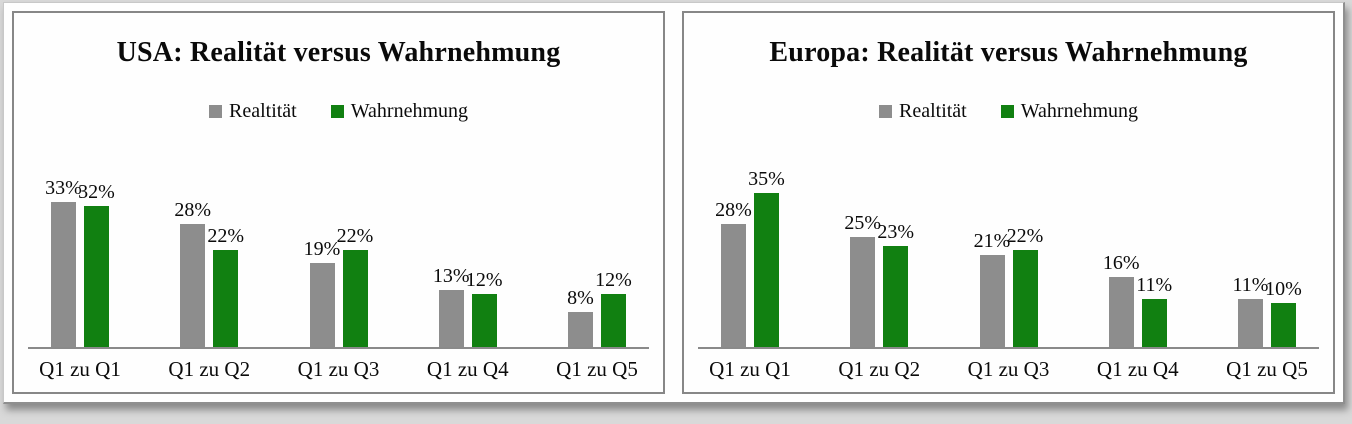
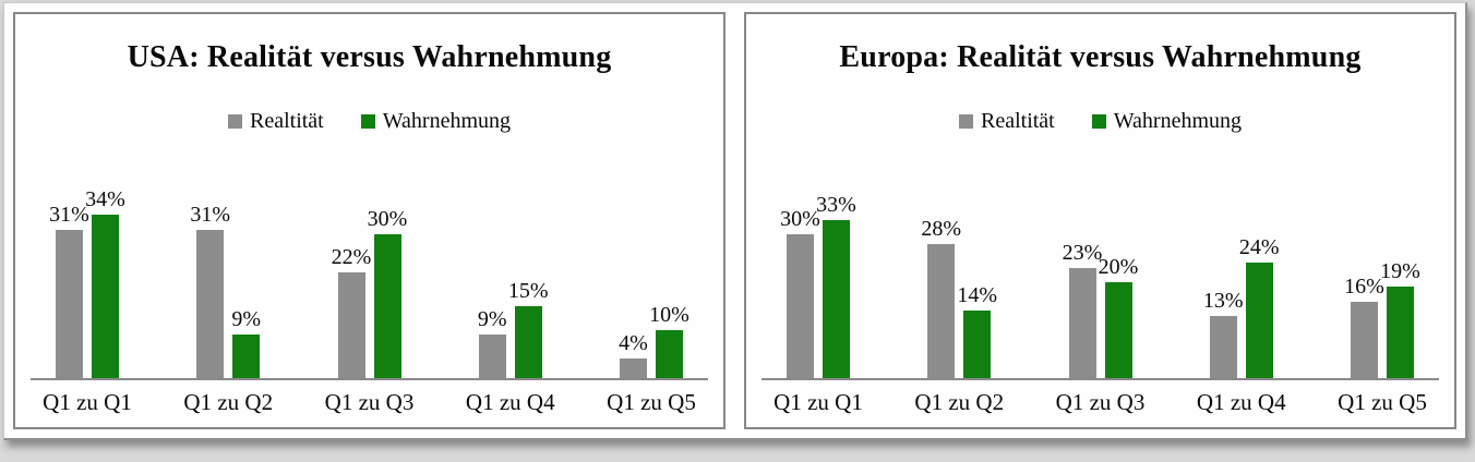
USA: Realität versus Wahrnehmung/Realtität/Q1 zu Q1: 33% -> 31%
USA: Realität versus Wahrnehmung/Wahrnehmung/Q1 zu Q1: 32% -> 34%
USA: Realität versus Wahrnehmung/Realtität/Q1 zu Q2: 28% -> 31%
USA: Realität versus Wahrnehmung/Wahrnehmung/Q1 zu Q2: 22% -> 9%
USA: Realität versus Wahrnehmung/Realtität/Q1 zu Q3: 19% -> 22%
USA: Realität versus Wahrnehmung/Wahrnehmung/Q1 zu Q3: 22% -> 30%
USA: Realität versus Wahrnehmung/Realtität/Q1 zu Q4: 13% -> 9%
USA: Realität versus Wahrnehmung/Wahrnehmung/Q1 zu Q4: 12% -> 15%
USA: Realität versus Wahrnehmung/Realtität/Q1 zu Q5: 8% -> 4%
USA: Realität versus Wahrnehmung/Wahrnehmung/Q1 zu Q5: 12% -> 10%
Europa: Realität versus Wahrnehmung/Realtität/Q1 zu Q1: 28% -> 30%
Europa: Realität versus Wahrnehmung/Wahrnehmung/Q1 zu Q1: 35% -> 33%
Europa: Realität versus Wahrnehmung/Realtität/Q1 zu Q2: 25% -> 28%
Europa: Realität versus Wahrnehmung/Wahrnehmung/Q1 zu Q2: 23% -> 14%
Europa: Realität versus Wahrnehmung/Realtität/Q1 zu Q3: 21% -> 23%
Europa: Realität versus Wahrnehmung/Wahrnehmung/Q1 zu Q3: 22% -> 20%
Europa: Realität versus Wahrnehmung/Realtität/Q1 zu Q4: 16% -> 13%
Europa: Realität versus Wahrnehmung/Wahrnehmung/Q1 zu Q4: 11% -> 24%
Europa: Realität versus Wahrnehmung/Realtität/Q1 zu Q5: 11% -> 16%
Europa: Realität versus Wahrnehmung/Wahrnehmung/Q1 zu Q5: 10% -> 19%
